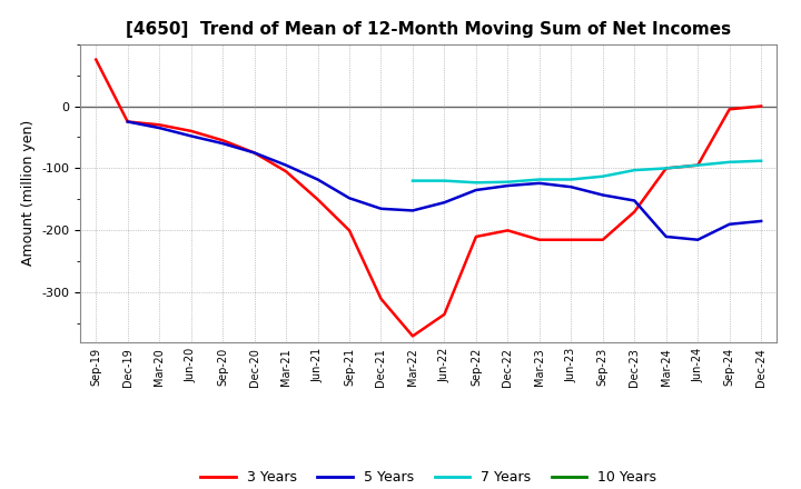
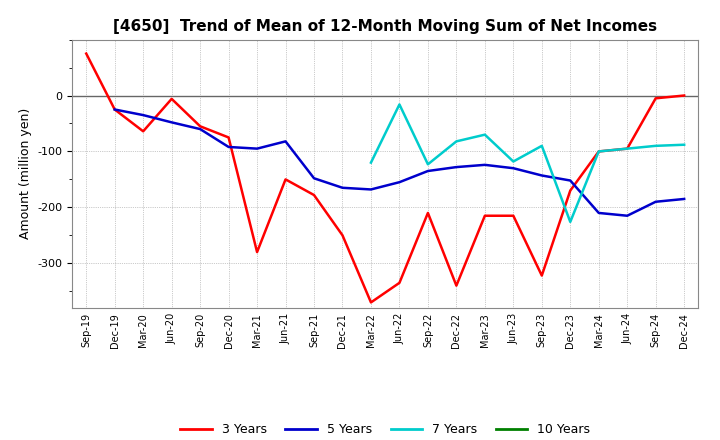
3 Years/Mar-20: -30 -> -64
3 Years/Jun-20: -40 -> -6
5 Years/Dec-20: -75 -> -92
3 Years/Mar-21: -105 -> -280
5 Years/Jun-21: -118 -> -82
3 Years/Sep-21: -200 -> -178
3 Years/Dec-21: -310 -> -250
7 Years/Jun-22: -120 -> -16
3 Years/Dec-22: -200 -> -340
7 Years/Dec-22: -122 -> -82
7 Years/Mar-23: -118 -> -70
3 Years/Sep-23: -215 -> -322
7 Years/Sep-23: -113 -> -90
7 Years/Dec-23: -103 -> -226
